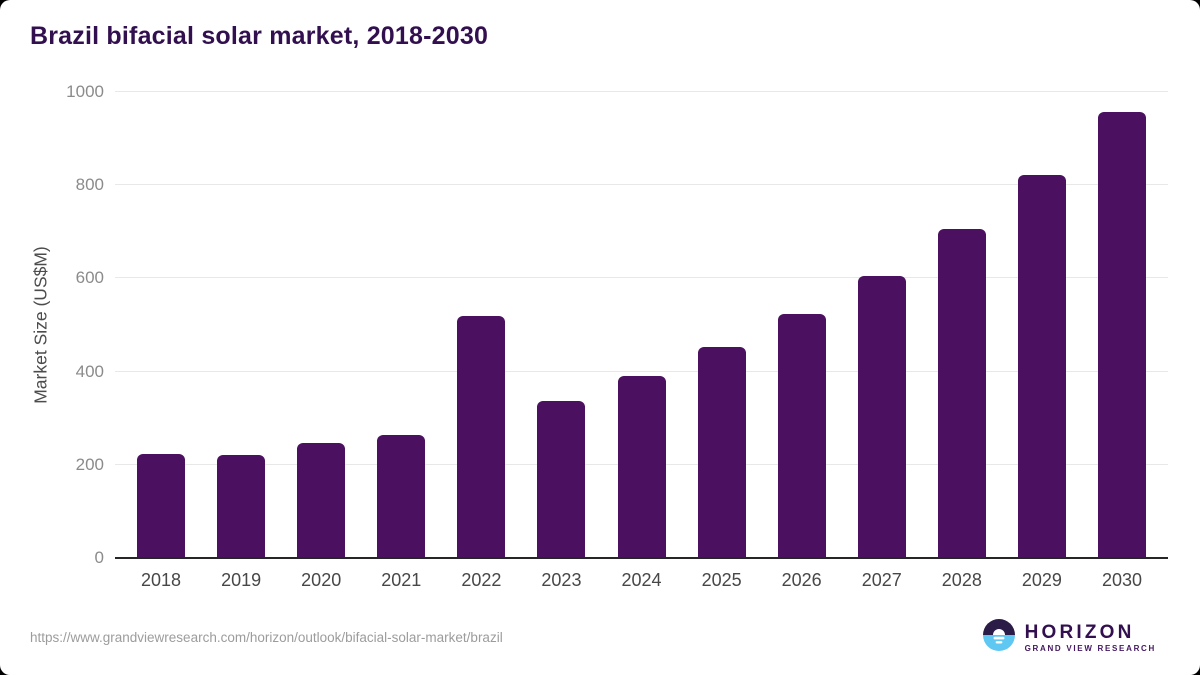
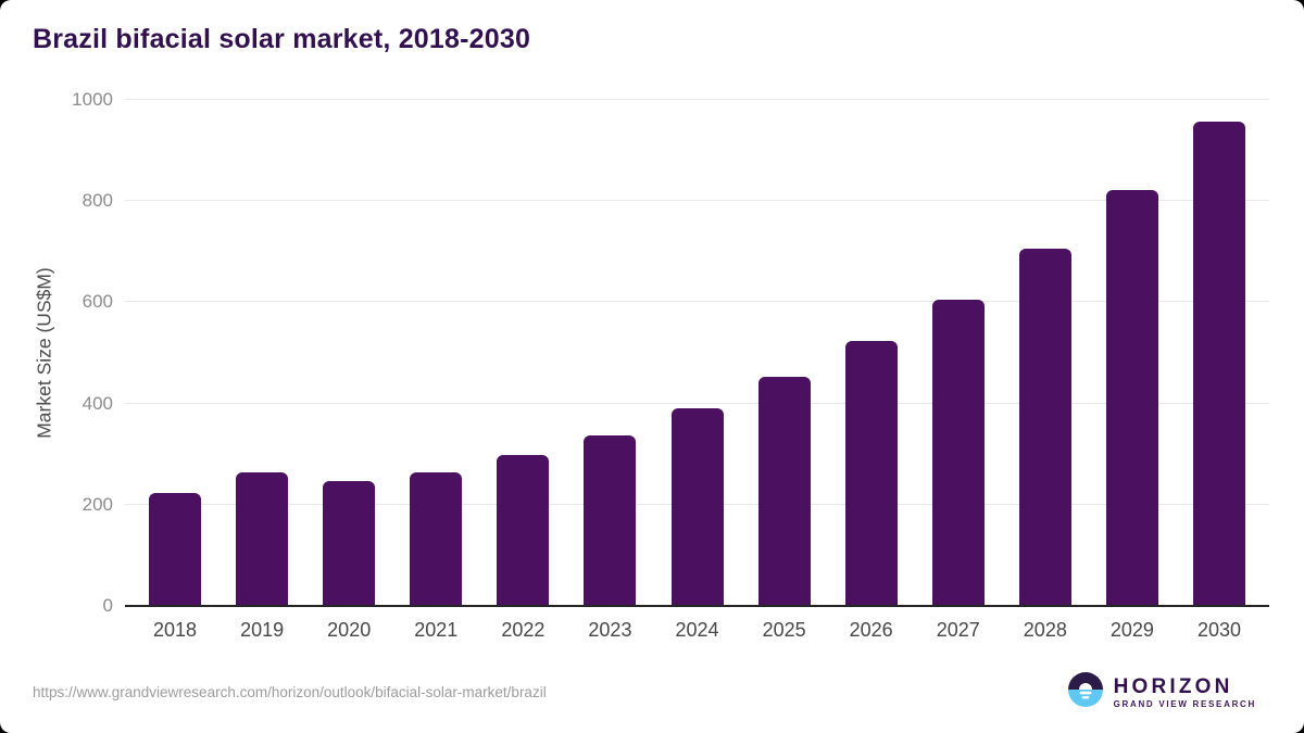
2019: 220 -> 260
2022: 520 -> 300
